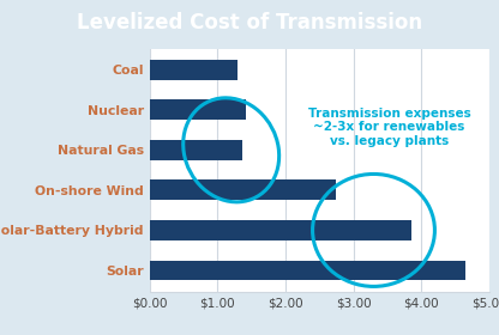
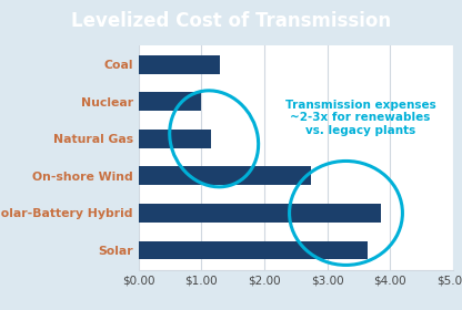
Nuclear: $1.42 -> $1.00
Natural Gas: $1.36 -> $1.15
Solar: $4.66 -> $3.65
